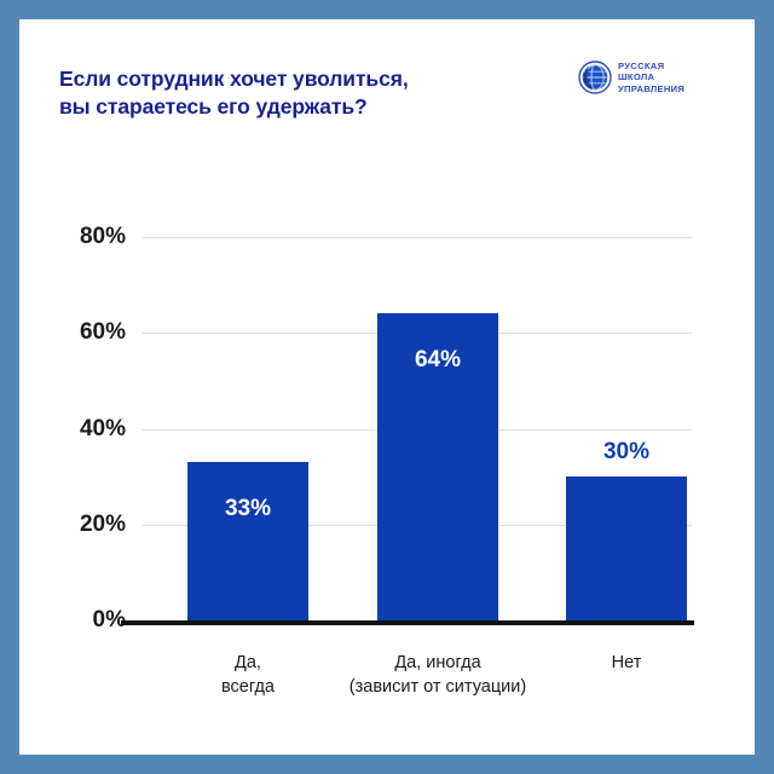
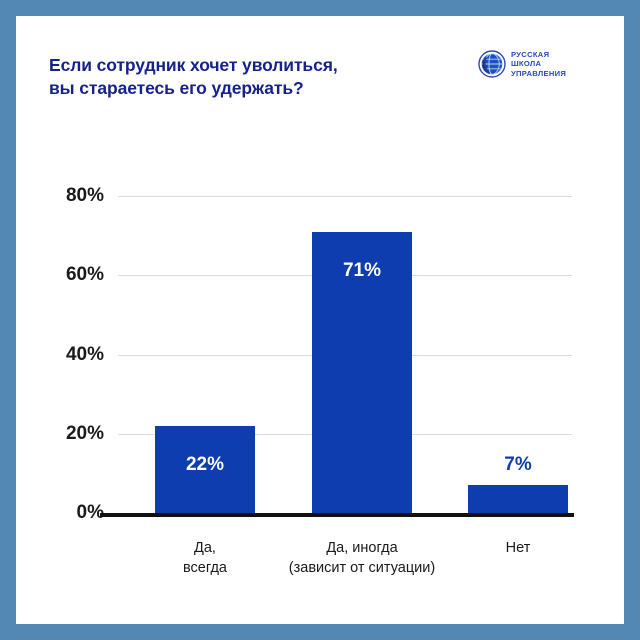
Да, всегда: 33% -> 22%
Да, иногда (зависит от ситуации): 64% -> 71%
Нет: 30% -> 7%
